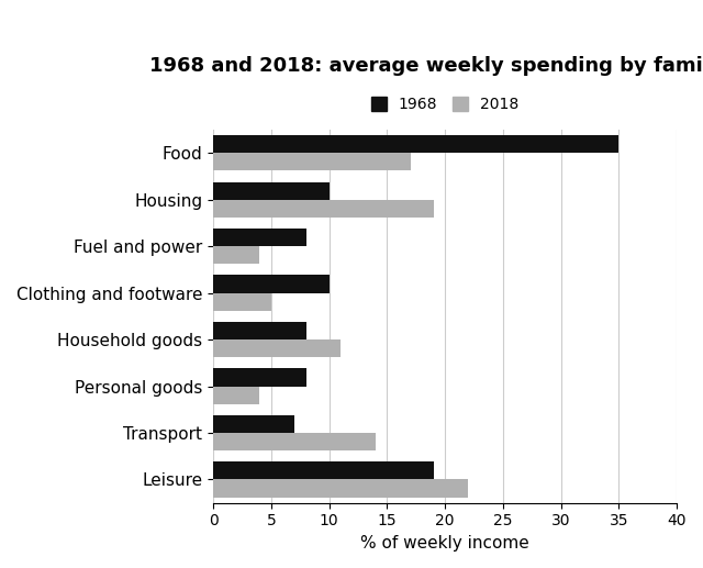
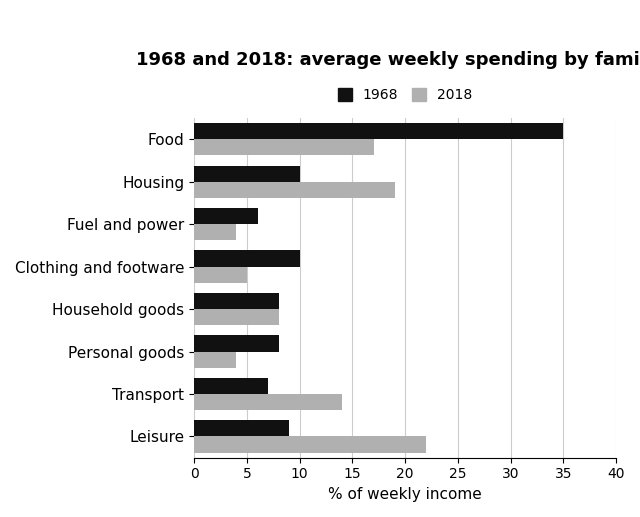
1968/Fuel and power: 8 -> 6
2018/Household goods: 11 -> 8
1968/Leisure: 19 -> 9
